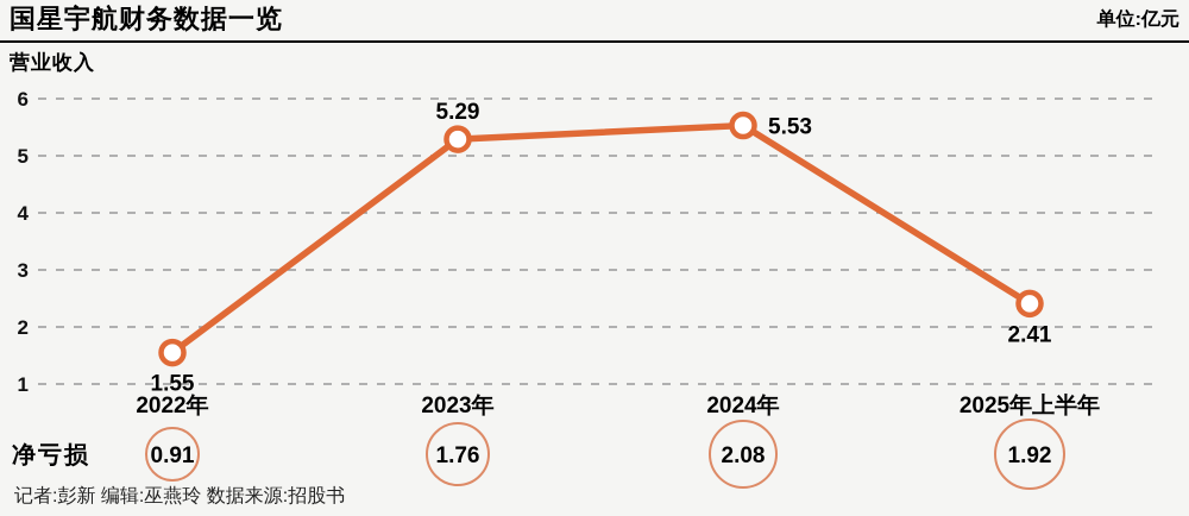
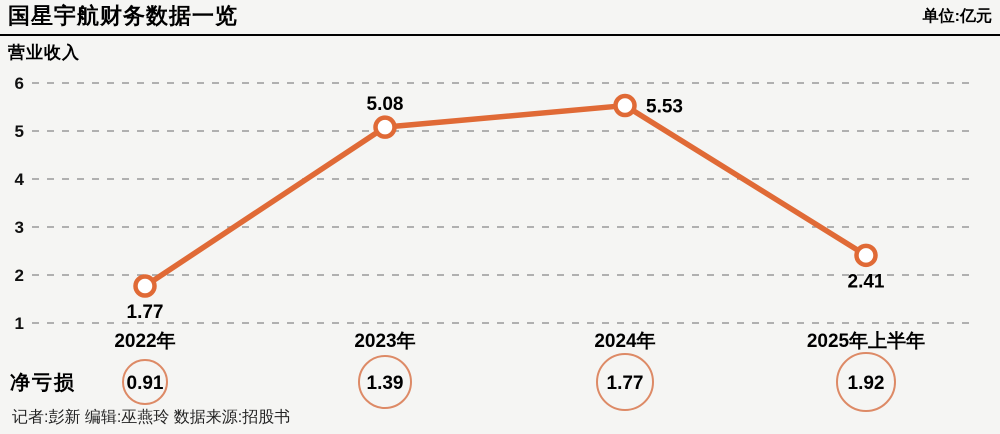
营业收入/2022年: 1.55 -> 1.77
营业收入/2023年: 5.29 -> 5.08
净亏损/2023年: 1.76 -> 1.39
净亏损/2024年: 2.08 -> 1.77
